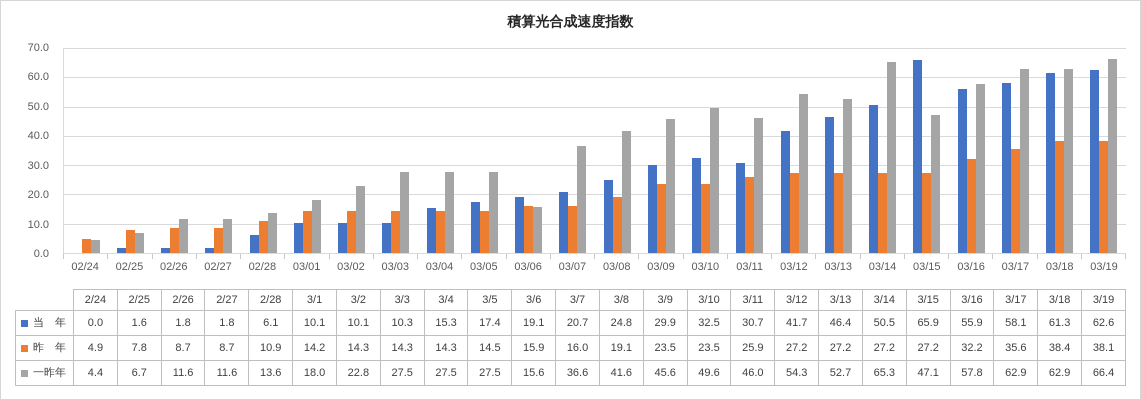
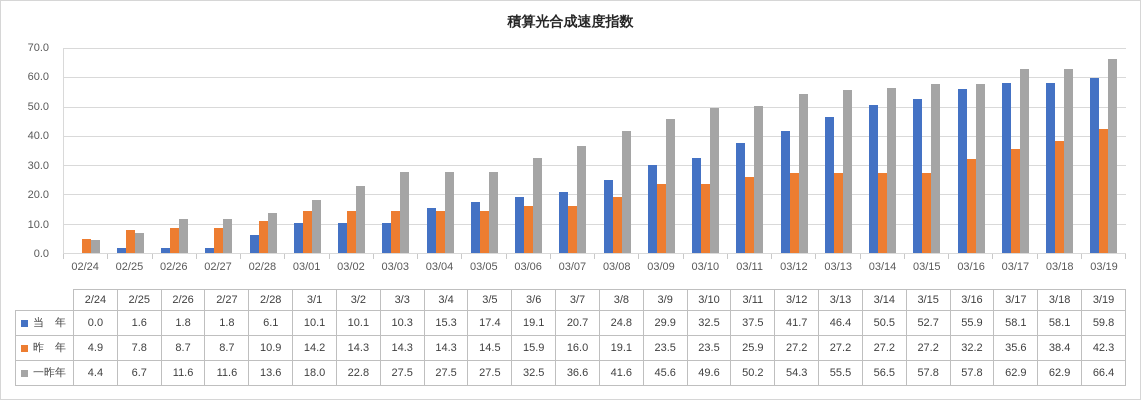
一昨年/03/06: 15.6 -> 32.5
当年/03/11: 30.7 -> 37.5
一昨年/03/11: 46.0 -> 50.2
一昨年/03/13: 52.7 -> 55.5
一昨年/03/14: 65.3 -> 56.5
当年/03/15: 65.9 -> 52.7
一昨年/03/15: 47.1 -> 57.8
当年/03/18: 61.3 -> 58.1
当年/03/19: 62.6 -> 59.8
昨年/03/19: 38.1 -> 42.3
